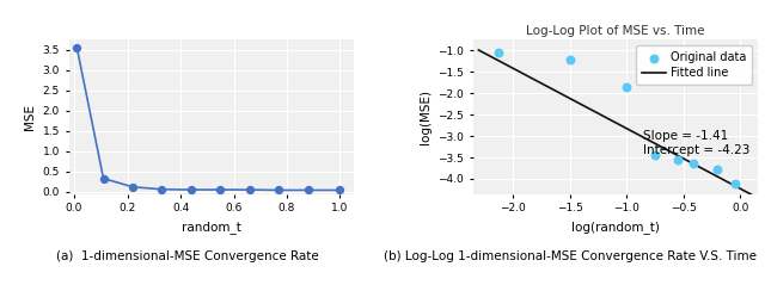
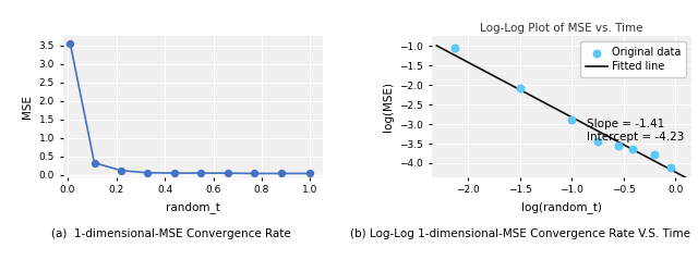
Log-Log Plot of MSE vs. Time/Original data/−1.5: -1.20 -> -2.07
Log-Log Plot of MSE vs. Time/Original data/−1.0: -1.85 -> -2.88
